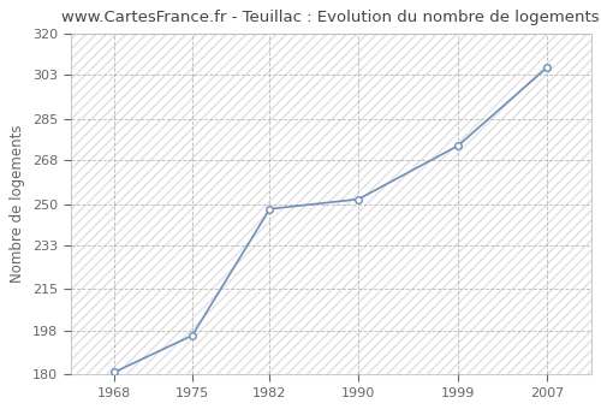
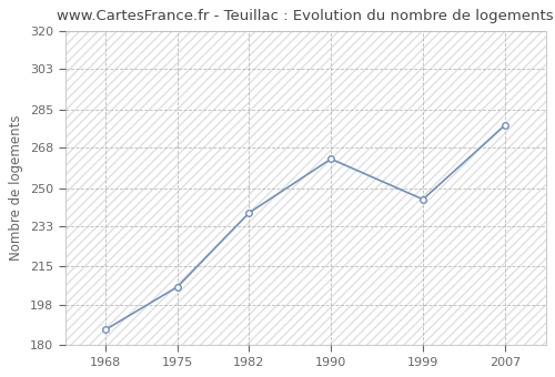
1968: 181 -> 187
1975: 196 -> 206
1982: 248 -> 239
1990: 252 -> 263
1999: 274 -> 245
2007: 306 -> 278
